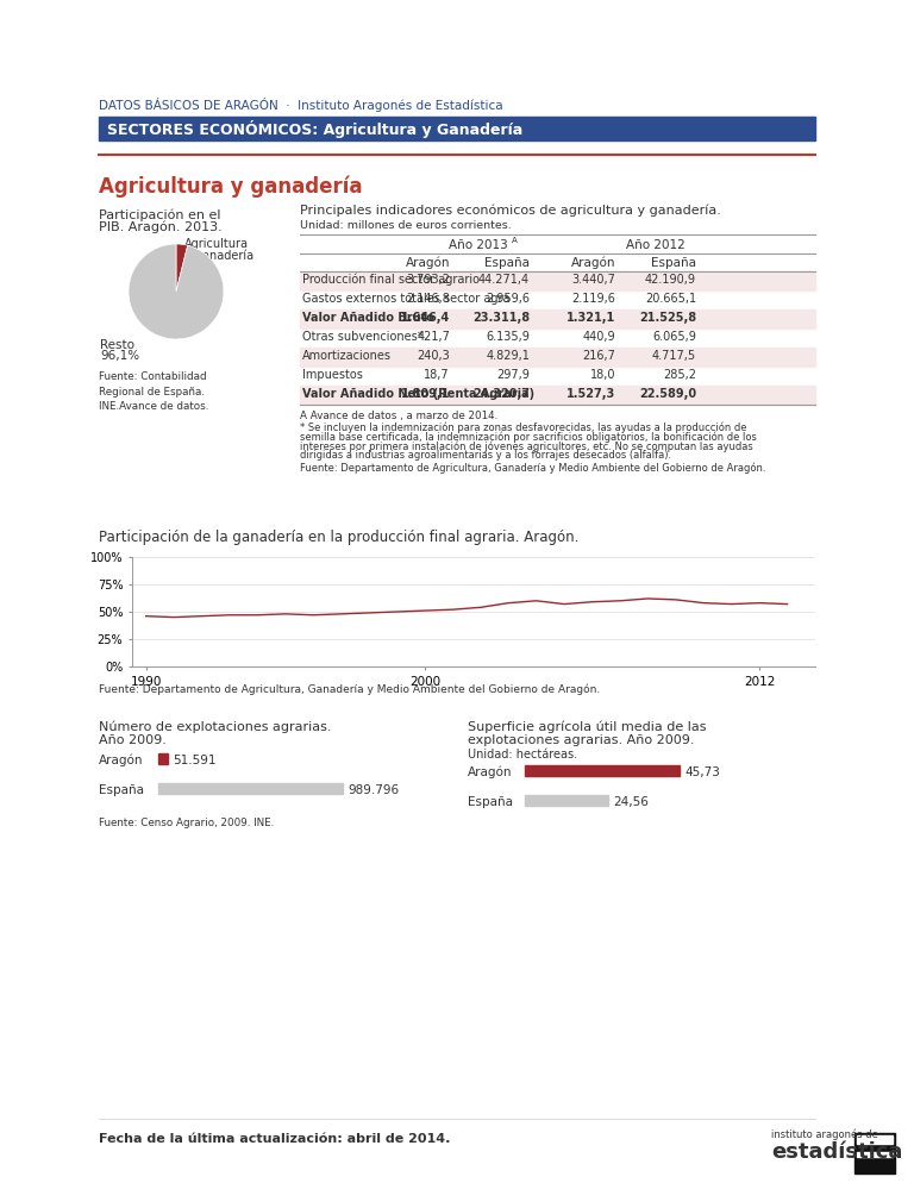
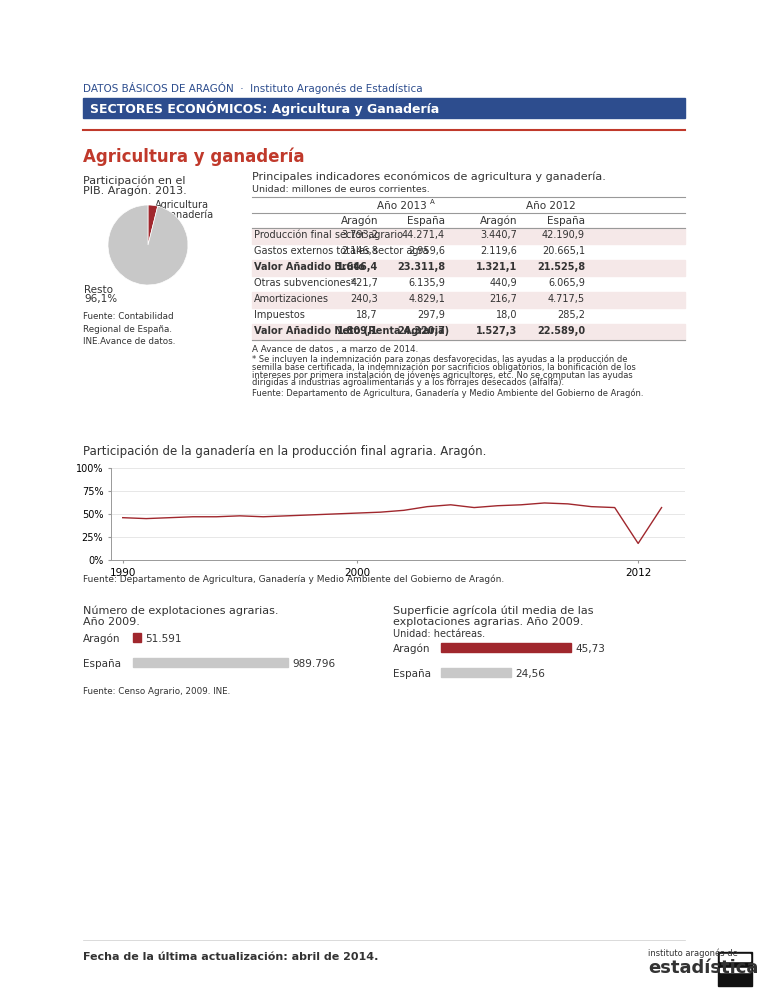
2012: 58% -> 18%
